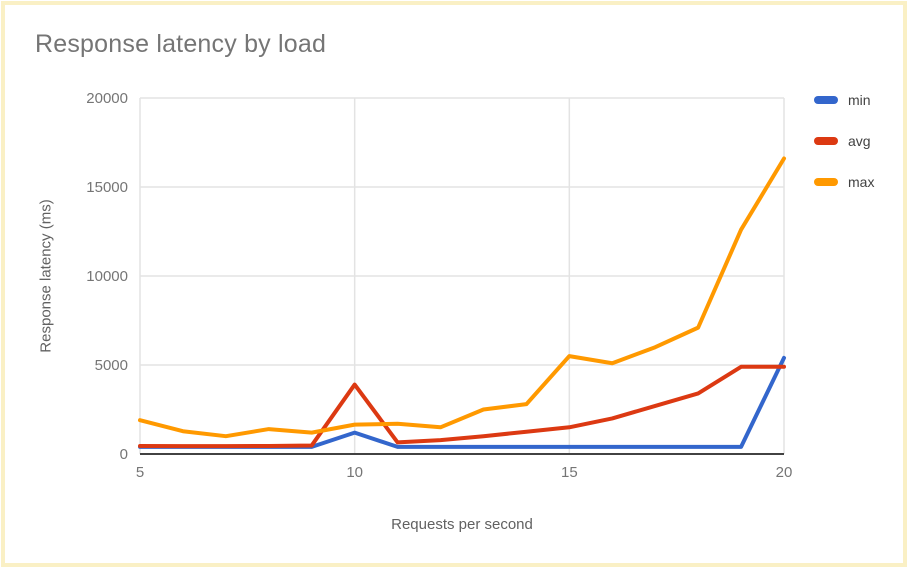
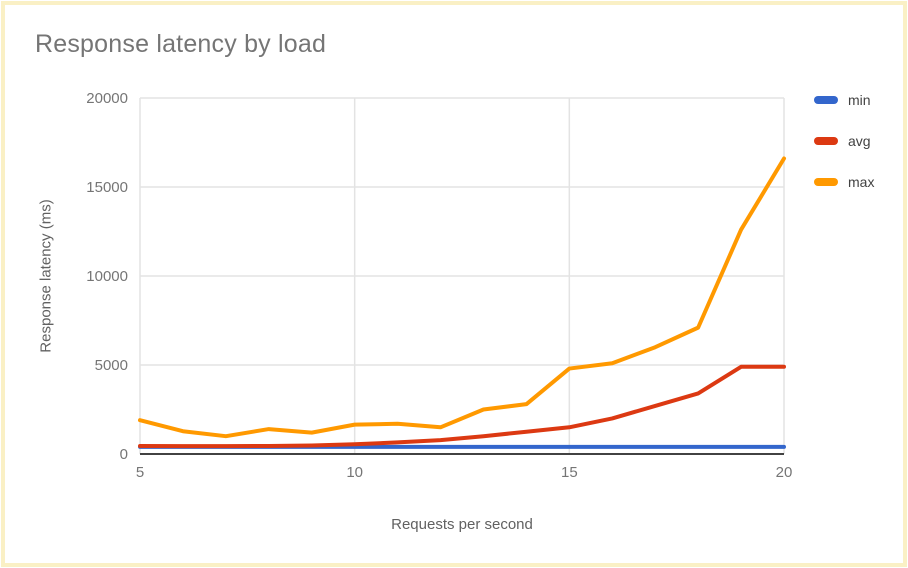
min/10: 1200 -> 400
avg/10: 3900 -> 600
max/15: 5500 -> 4800
min/20: 5400 -> 400
